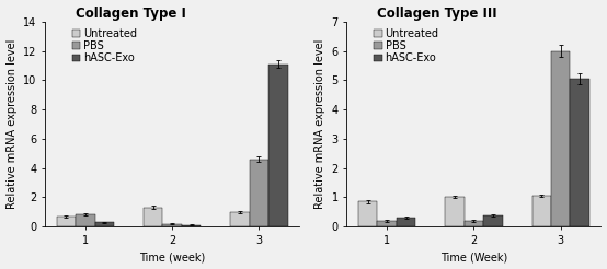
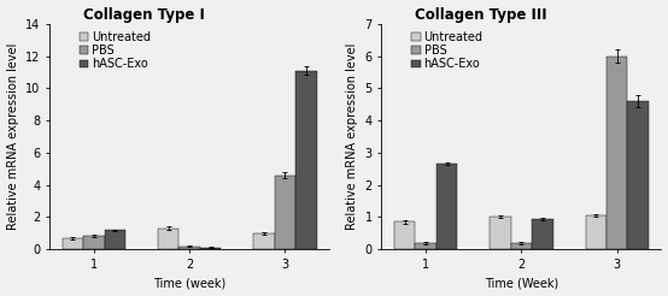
Collagen Type I/hASC-Exo/1: 0.3 -> 1.2
Collagen Type III/hASC-Exo/1: 0.30 -> 2.65
Collagen Type III/hASC-Exo/2: 0.37 -> 0.95
Collagen Type III/hASC-Exo/3: 5.05 -> 4.60
